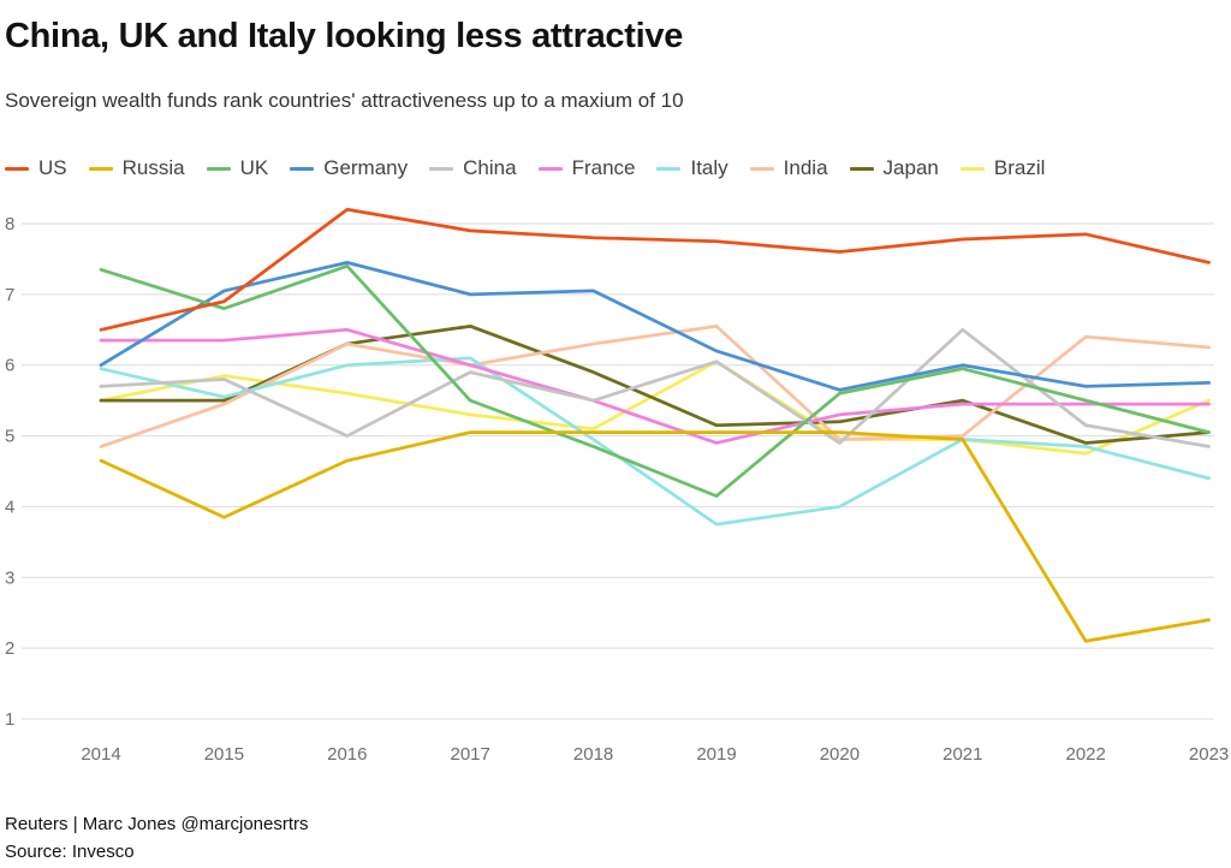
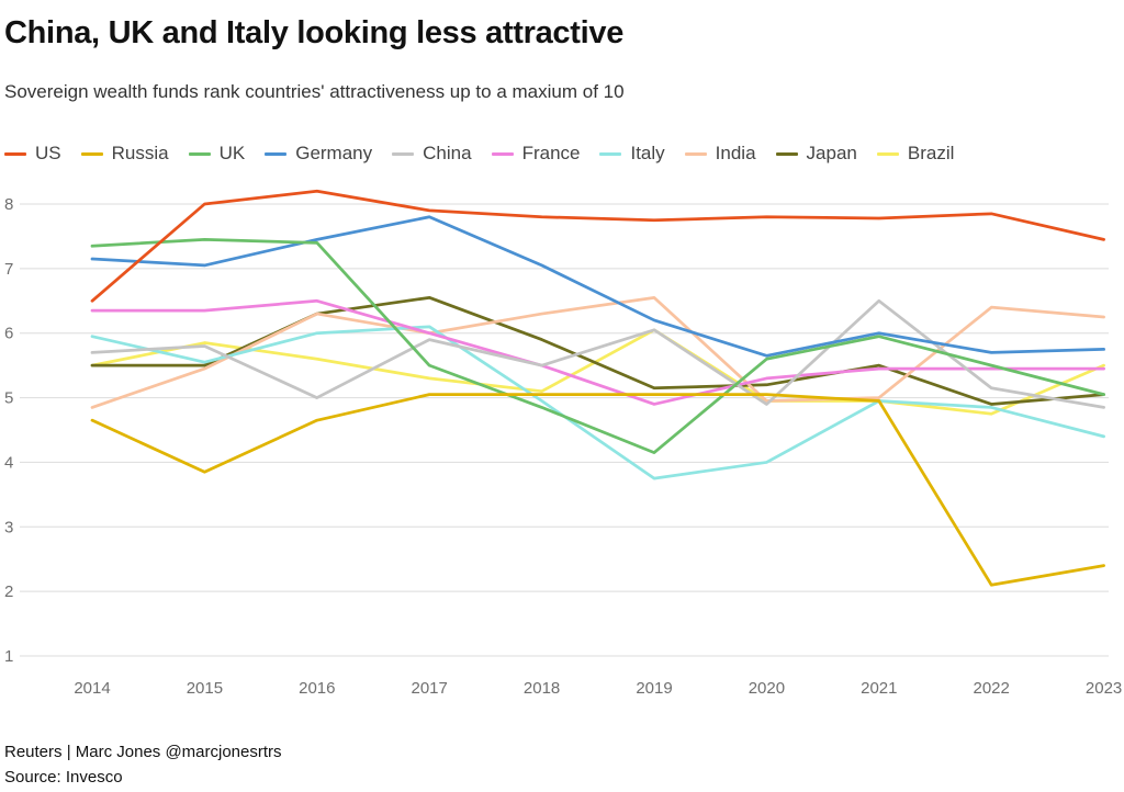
Germany/2014: 6.0 -> 7.2
US/2015: 6.9 -> 8.0
UK/2015: 6.8 -> 7.5
Germany/2017: 7.0 -> 7.8
US/2020: 7.6 -> 7.8
